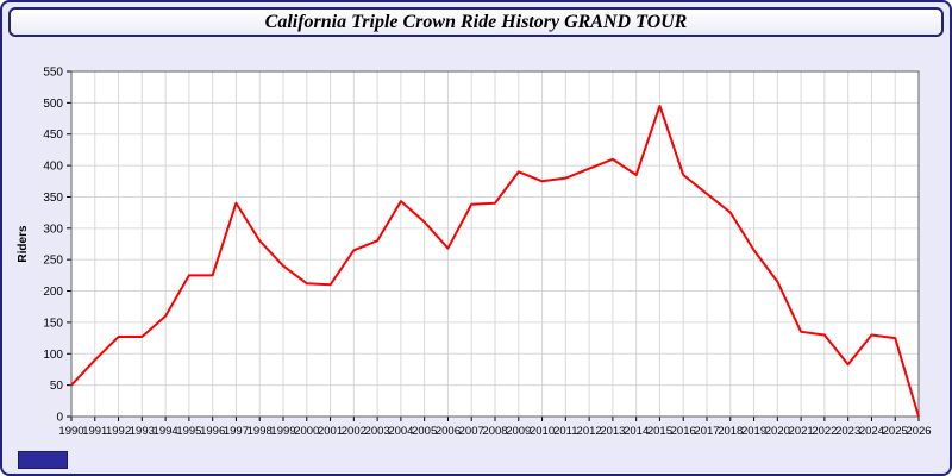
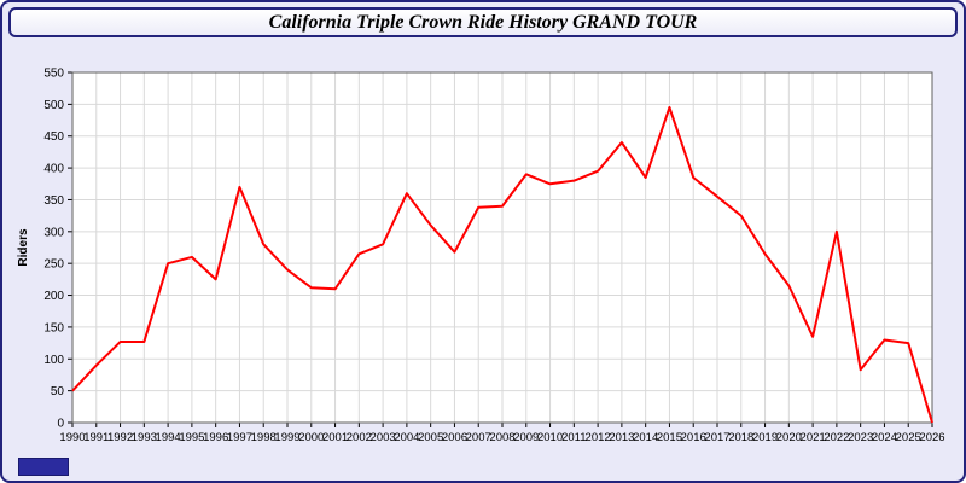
1994: 160 -> 250
1995: 220 -> 260
1997: 340 -> 370
2004: 340 -> 360
2013: 410 -> 440
2022: 130 -> 300
